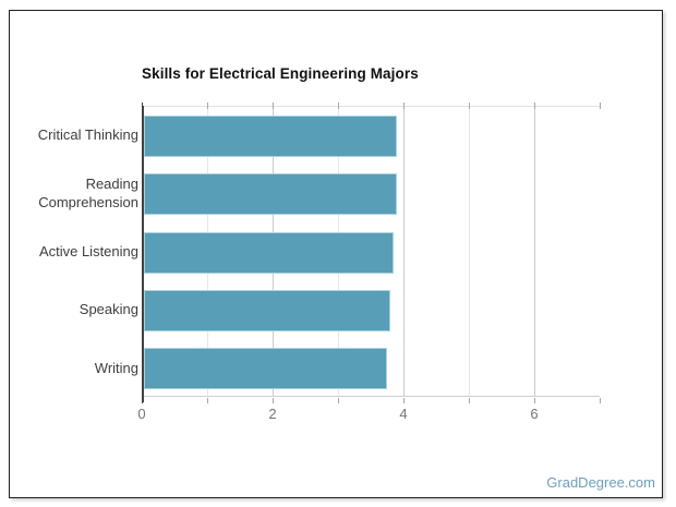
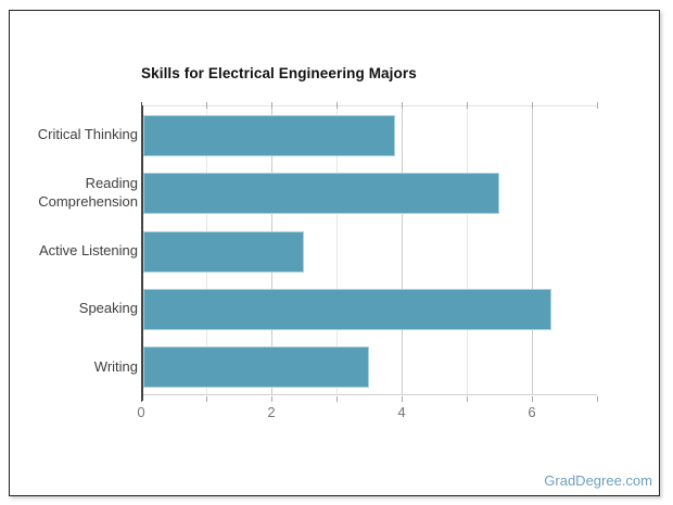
Reading Comprehension: 3.9 -> 5.5
Active Listening: 3.9 -> 2.5
Speaking: 3.8 -> 6.3
Writing: 3.8 -> 3.5
